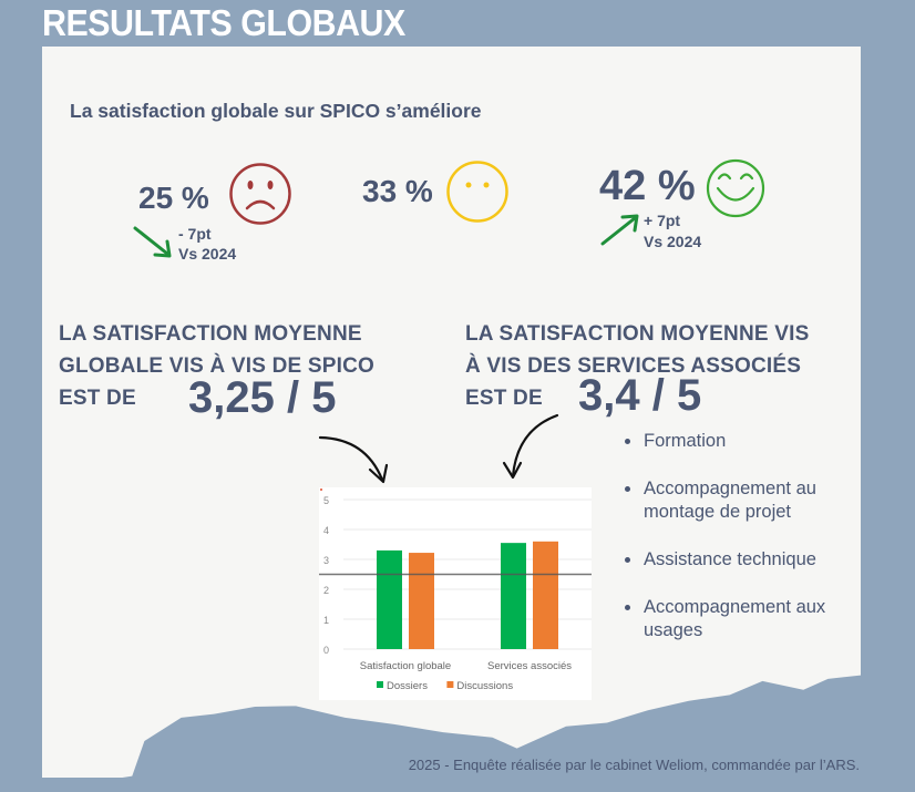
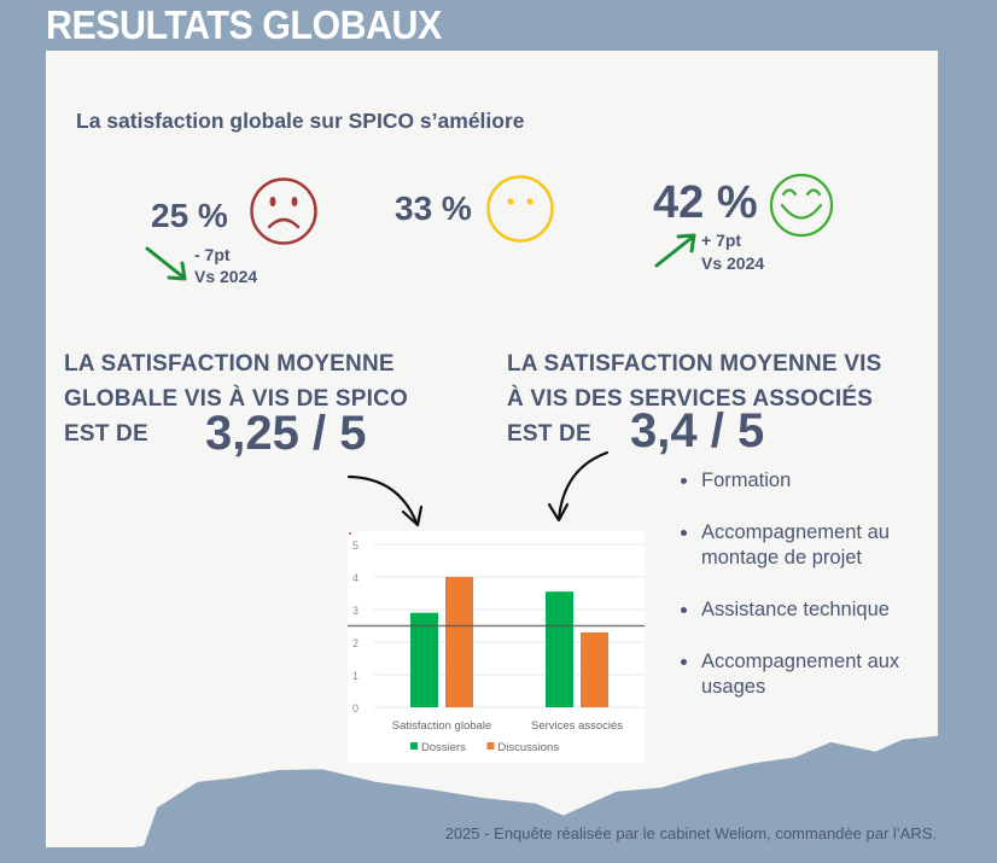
Dossiers/Satisfaction globale: 3.3 -> 2.9
Discussions/Satisfaction globale: 3.2 -> 4.0
Discussions/Services associés: 3.6 -> 2.3
